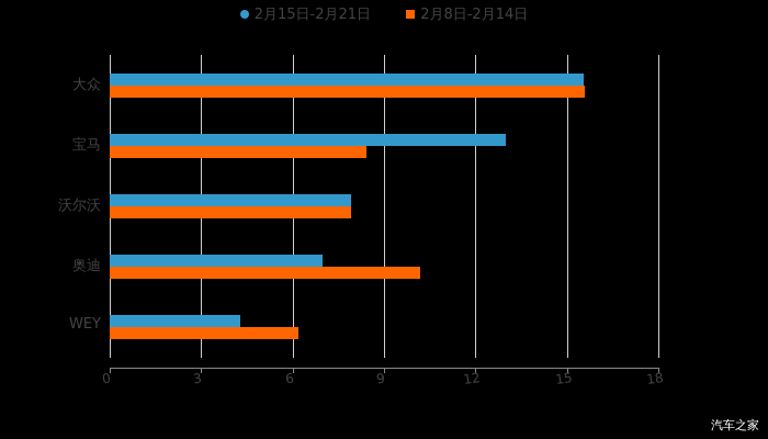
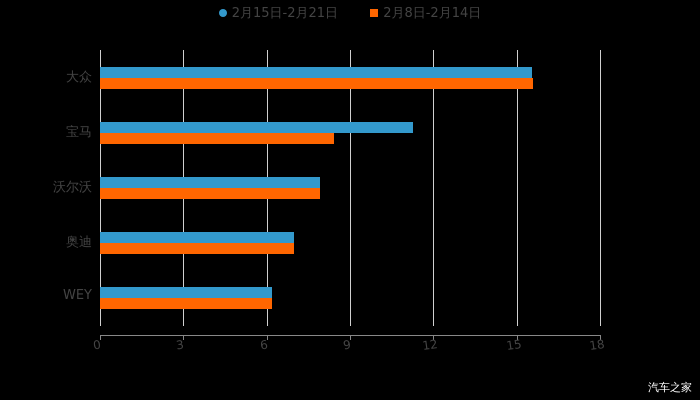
2月15日-2月21日/宝马: 13.0 -> 11.3
2月8日-2月14日/奥迪: 10.2 -> 7.0
2月15日-2月21日/WEY: 4.3 -> 6.2
